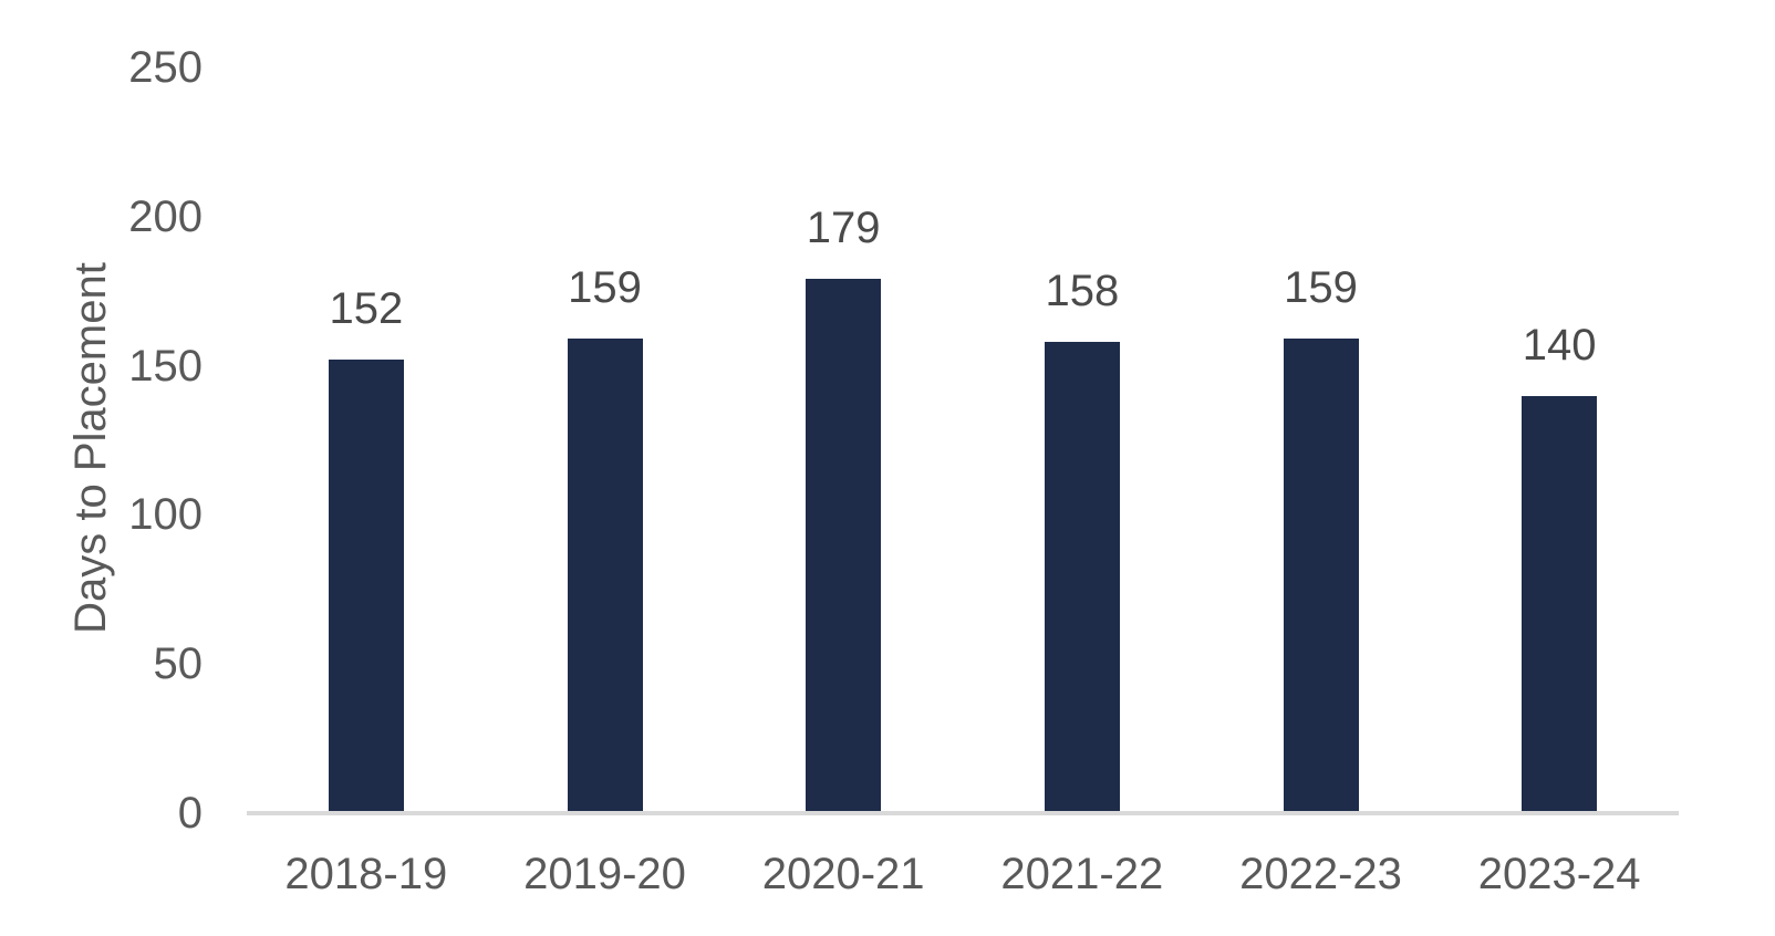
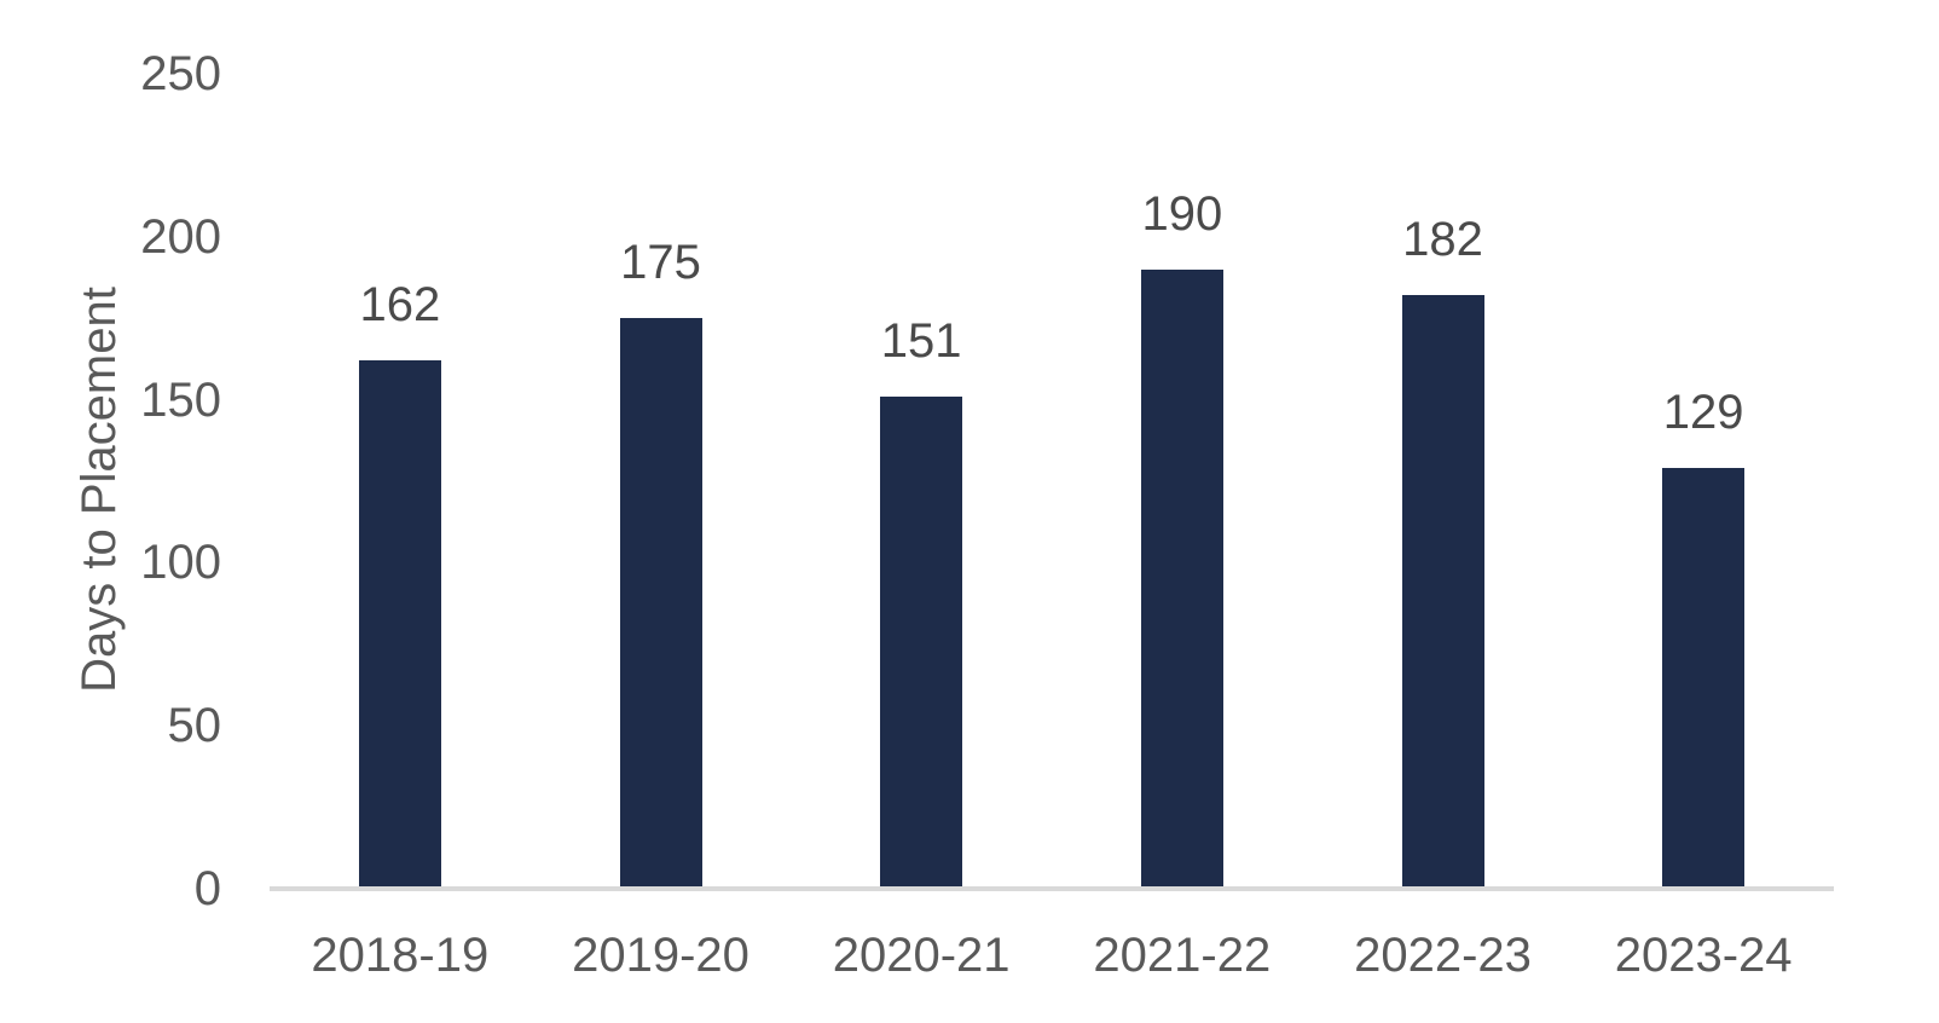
2018-19: 152 -> 162
2019-20: 159 -> 175
2020-21: 179 -> 151
2021-22: 158 -> 190
2022-23: 159 -> 182
2023-24: 140 -> 129
